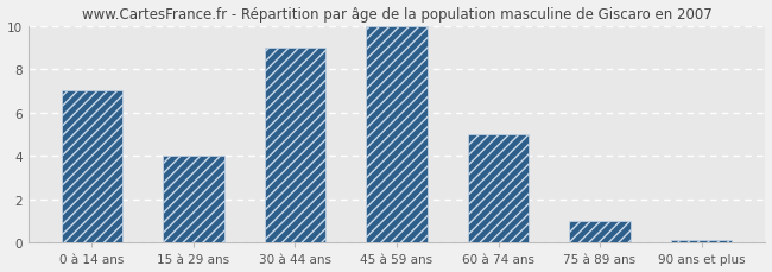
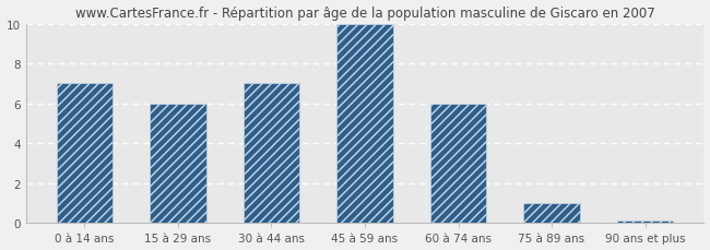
15 à 29 ans: 4.0 -> 6.0
30 à 44 ans: 9.0 -> 7.0
60 à 74 ans: 5.0 -> 6.0
